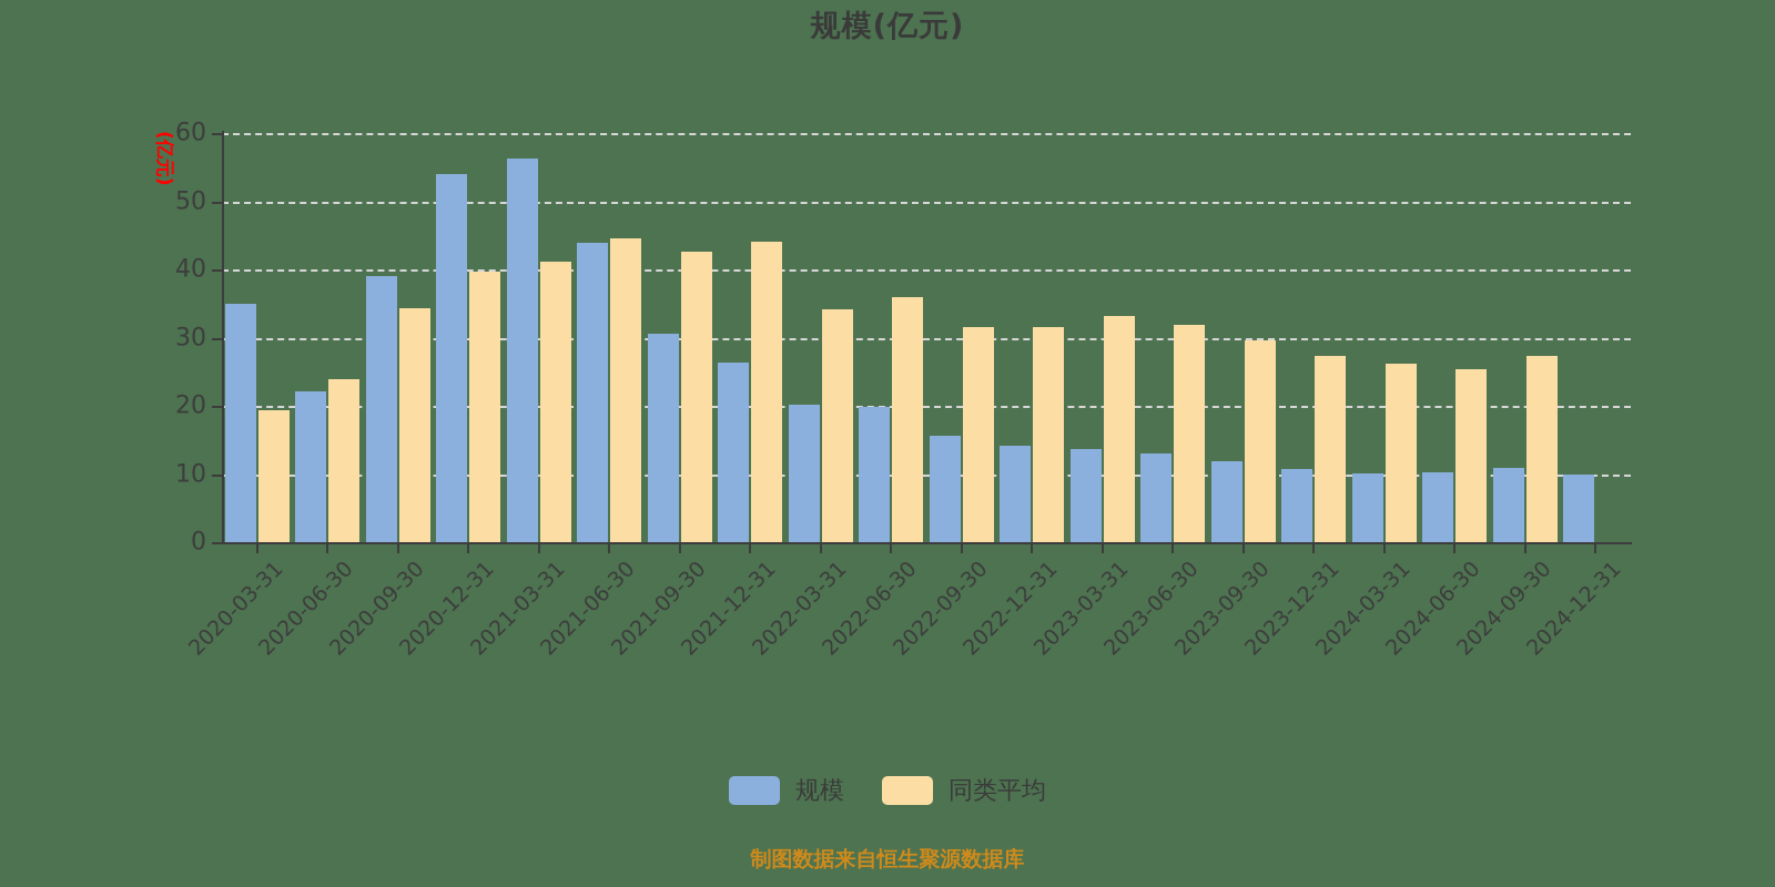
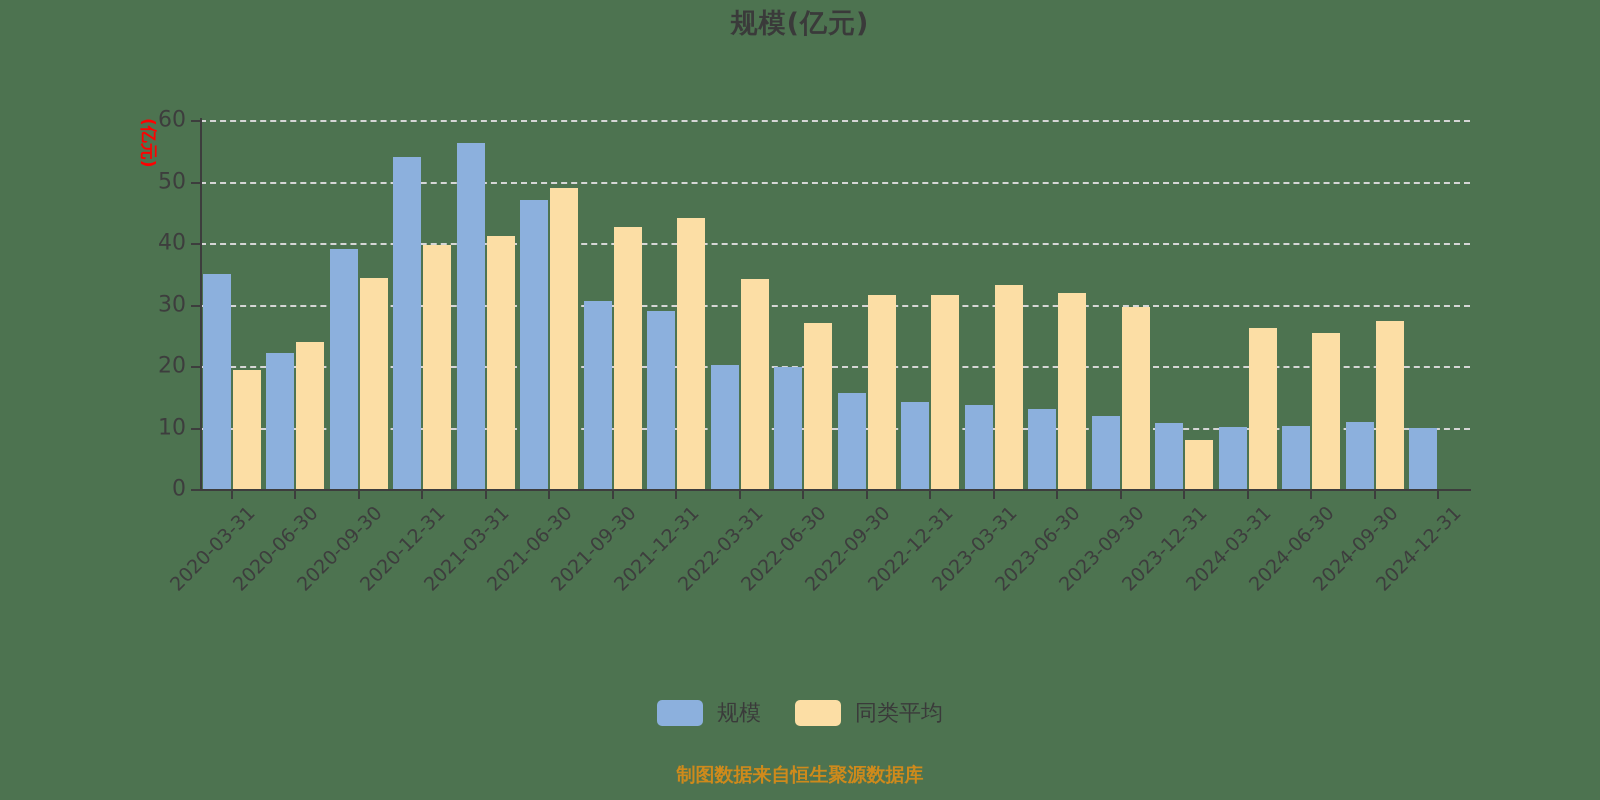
规模/2021-06-30: 44 -> 47
同类平均/2021-06-30: 44 -> 49
规模/2021-12-31: 26 -> 29
同类平均/2022-06-30: 36 -> 27
同类平均/2023-12-31: 27 -> 8
